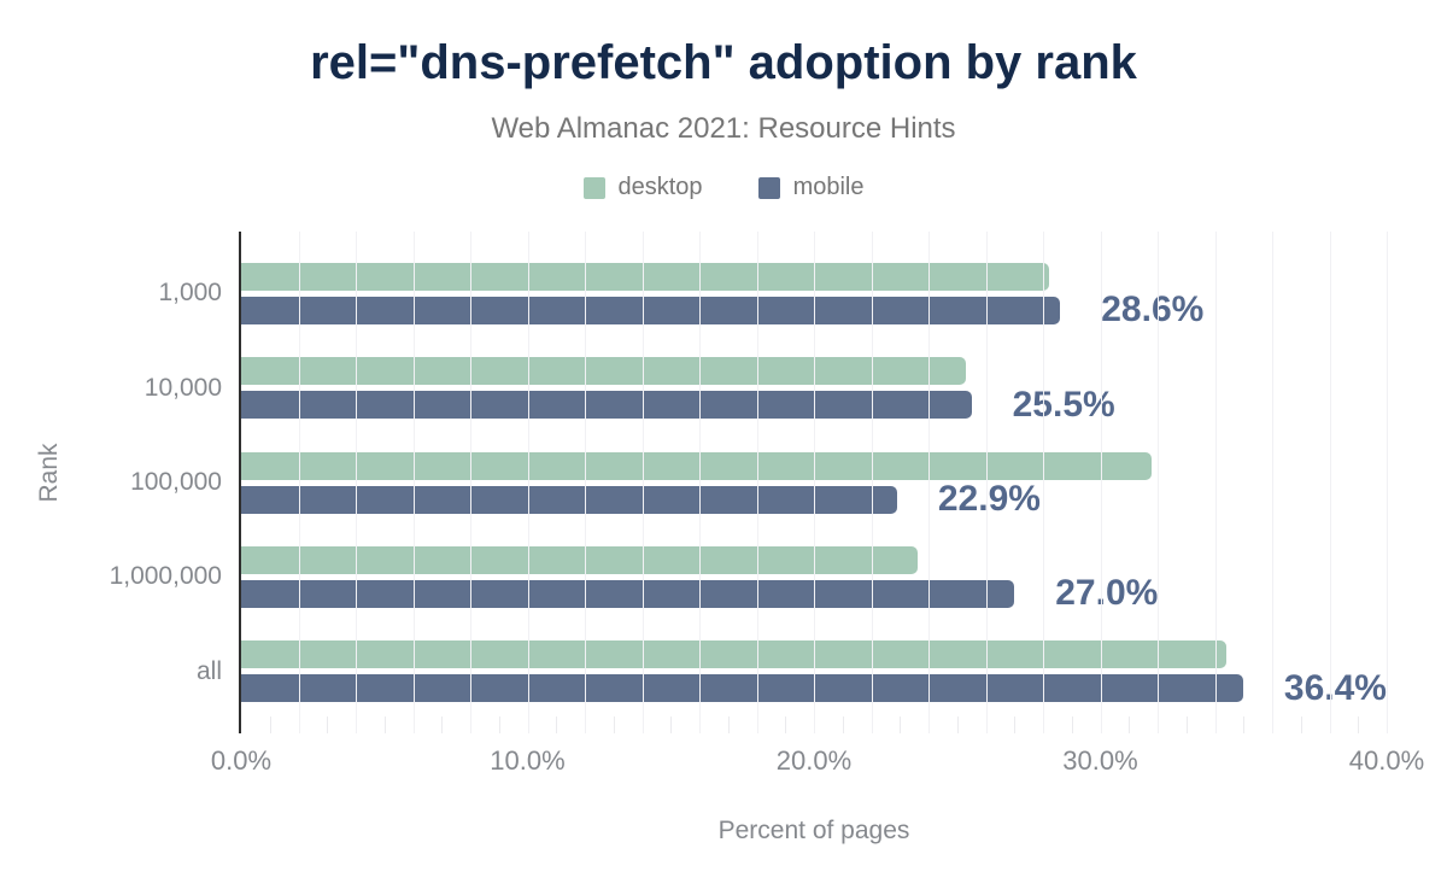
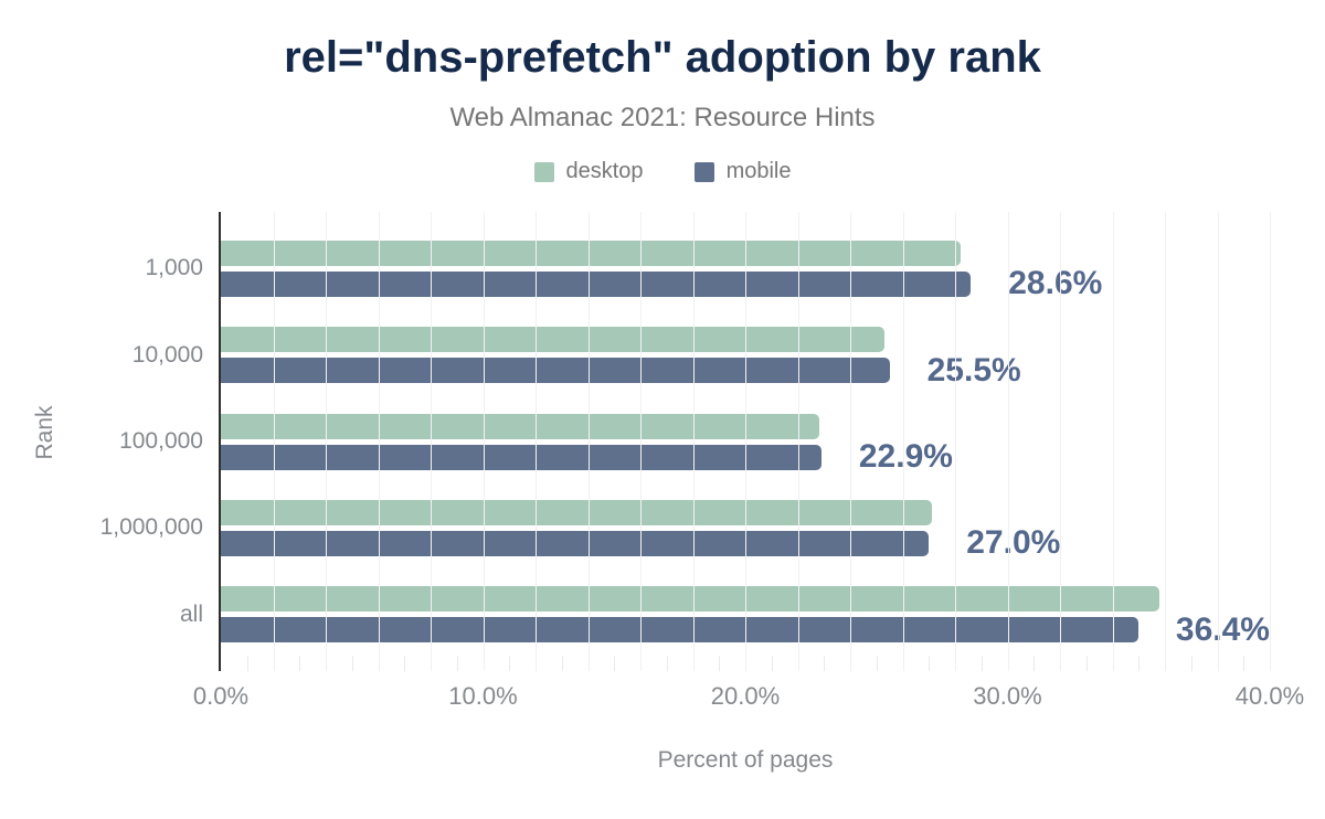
desktop/100,000: 31.8% -> 22.8%
desktop/1,000,000: 23.6% -> 27.1%
desktop/all: 34.4% -> 35.8%
